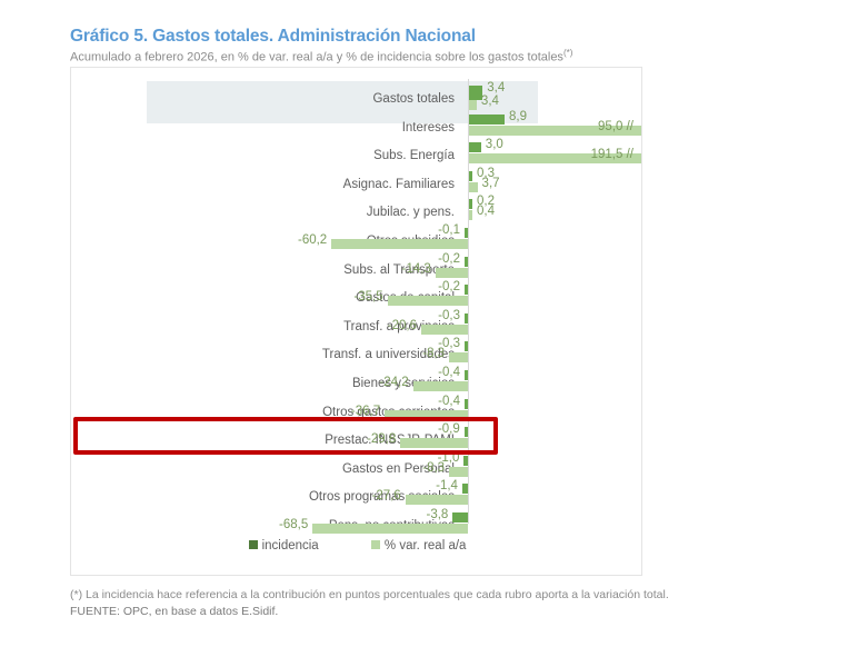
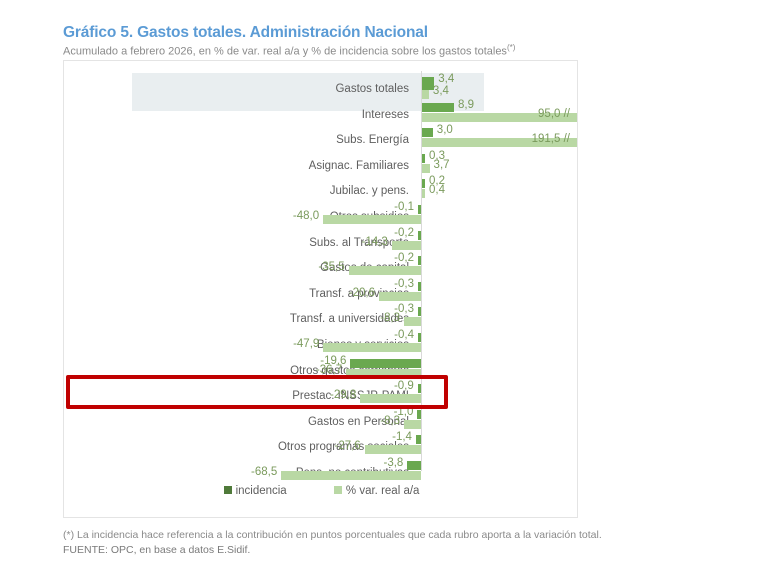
% var. real a/a/Otros subsidios: -60,2 -> -48,0
% var. real a/a/Bienes y servicios: -24,2 -> -47,9
incidencia/Otros gastos corrientes: -0,4 -> -19,6
